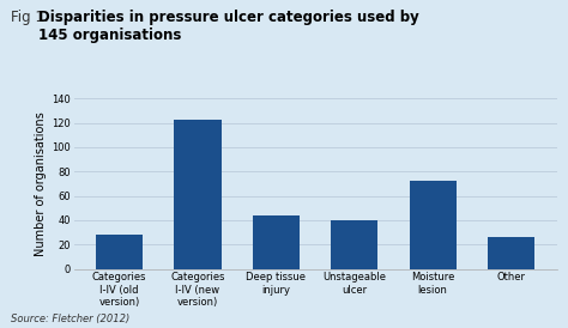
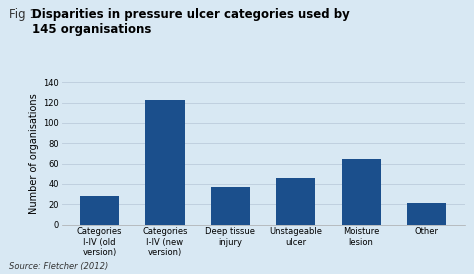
Deep tissue injury: 44 -> 37
Unstageable ulcer: 40 -> 46
Moisture lesion: 72 -> 65
Other: 26 -> 21
